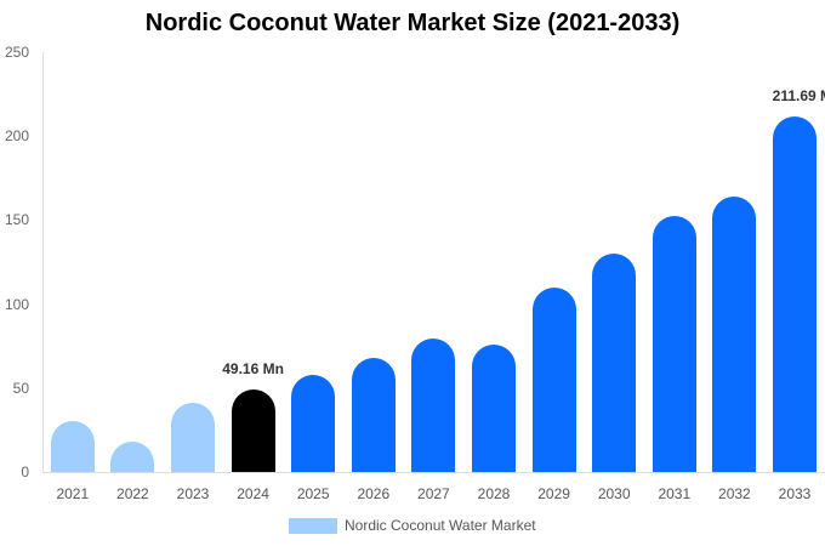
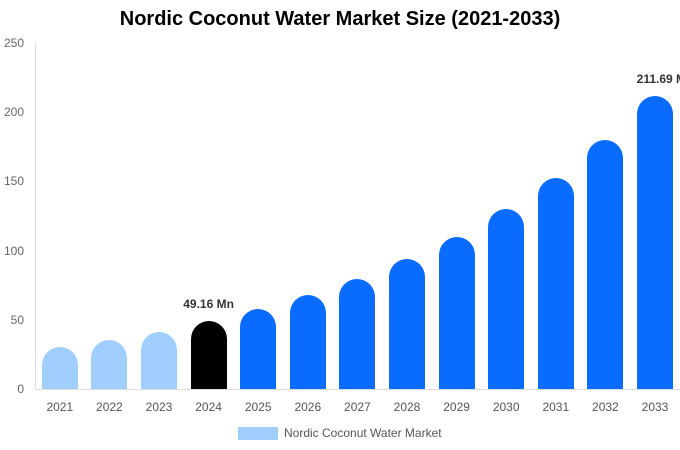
2022: 18 -> 36
2028: 76 -> 94
2032: 164 -> 180
